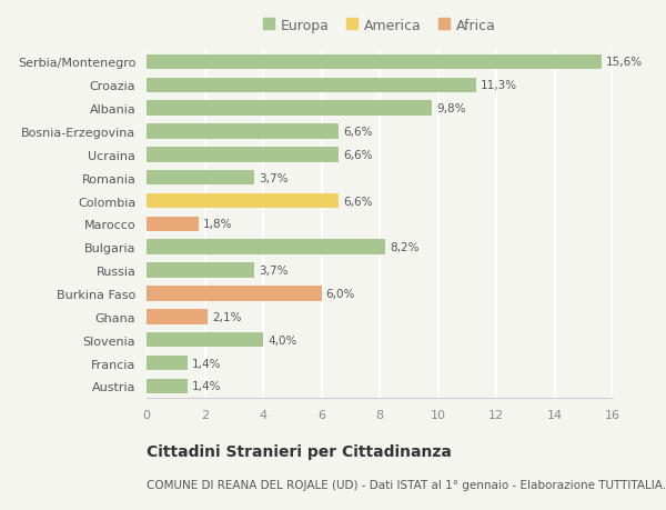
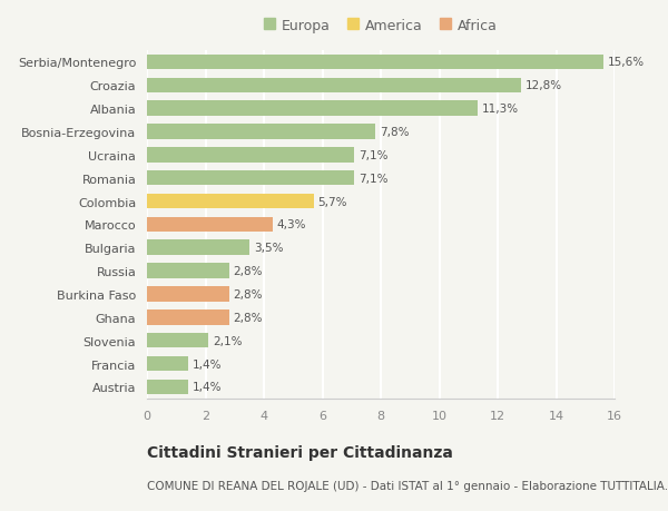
Croazia: 11,3% -> 12,8%
Albania: 9,8% -> 11,3%
Bosnia-Erzegovina: 6,6% -> 7,8%
Ucraina: 6,6% -> 7,1%
Romania: 3,7% -> 7,1%
Colombia: 6,6% -> 5,7%
Marocco: 1,8% -> 4,3%
Bulgaria: 8,2% -> 3,5%
Russia: 3,7% -> 2,8%
Burkina Faso: 6,0% -> 2,8%
Ghana: 2,1% -> 2,8%
Slovenia: 4,0% -> 2,1%
